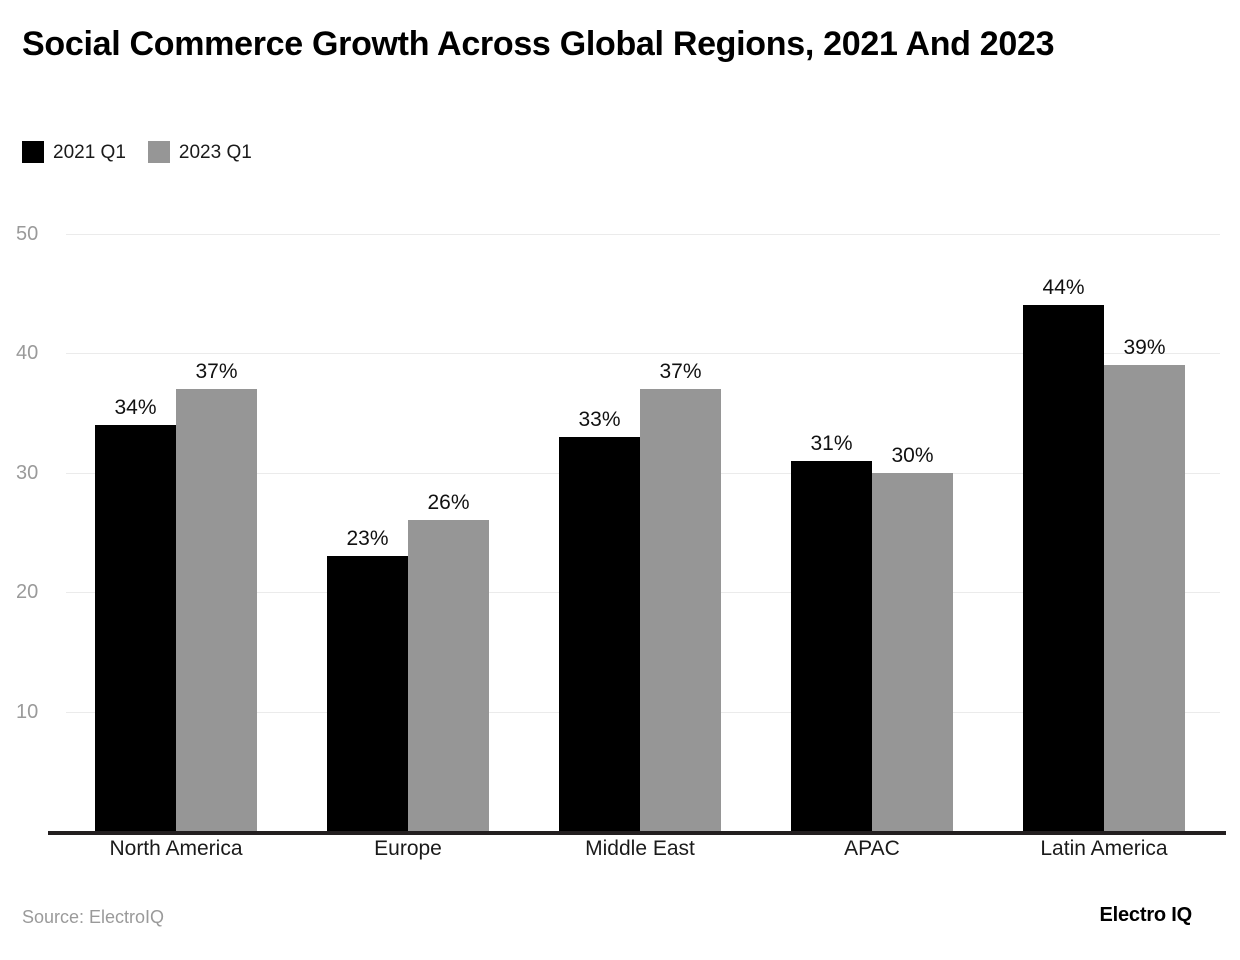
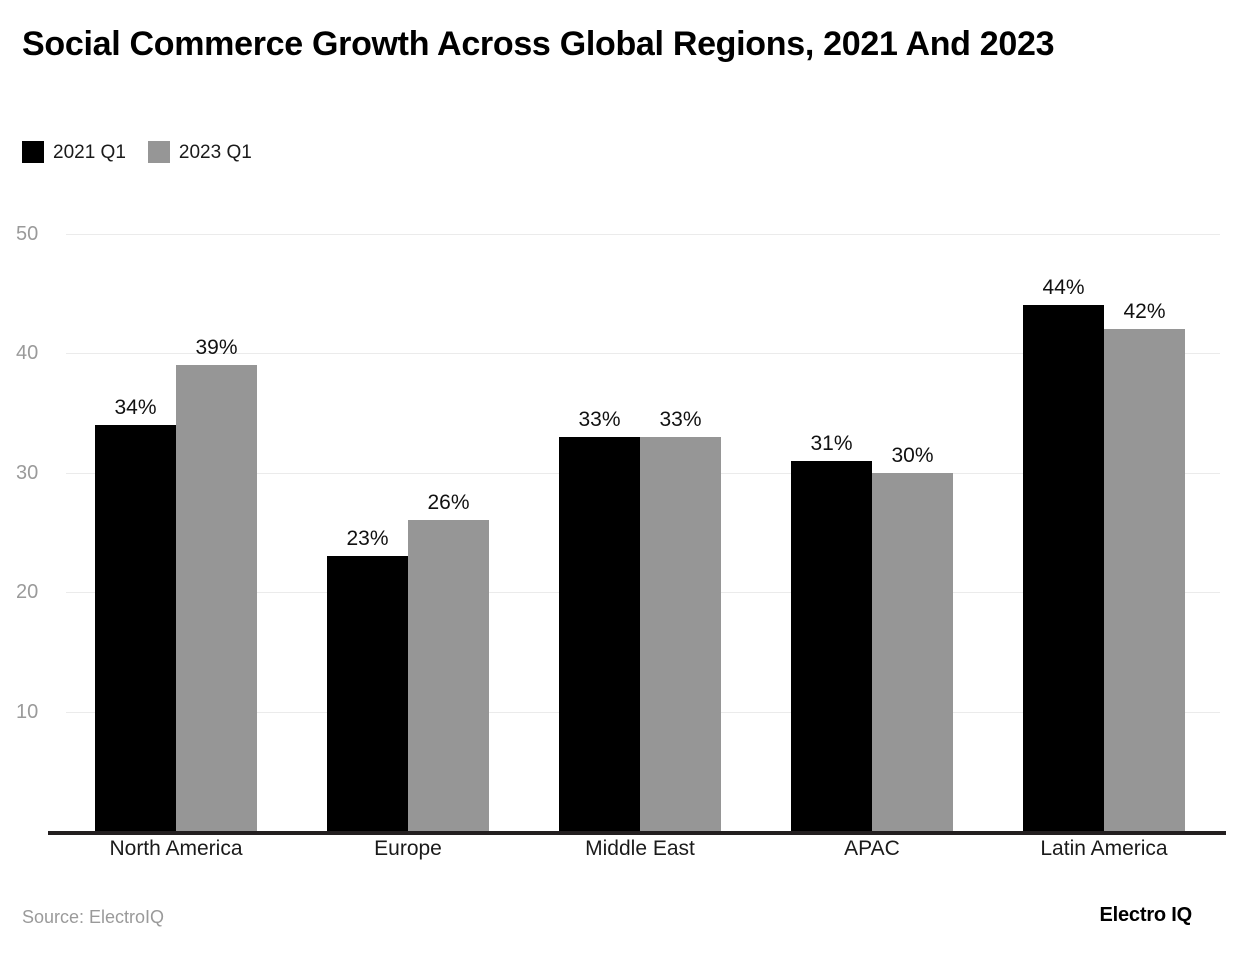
2023 Q1/North America: 37% -> 39%
2023 Q1/Middle East: 37% -> 33%
2023 Q1/Latin America: 39% -> 42%
